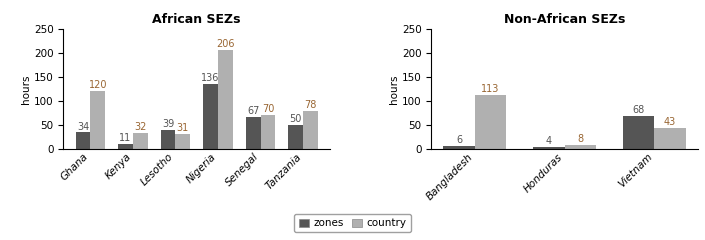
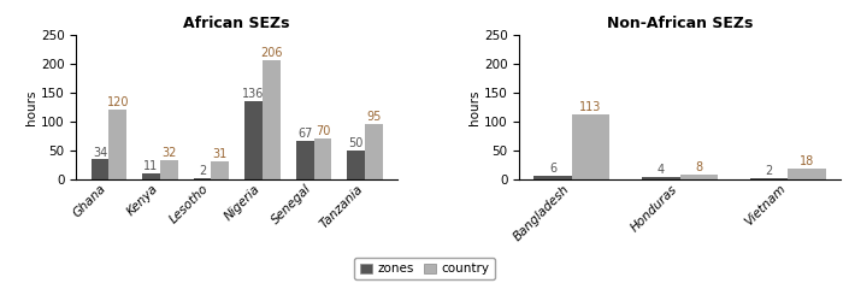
African SEZs/zones/Lesotho: 39 -> 2
African SEZs/country/Tanzania: 78 -> 95
Non-African SEZs/zones/Vietnam: 68 -> 2
Non-African SEZs/country/Vietnam: 43 -> 18
